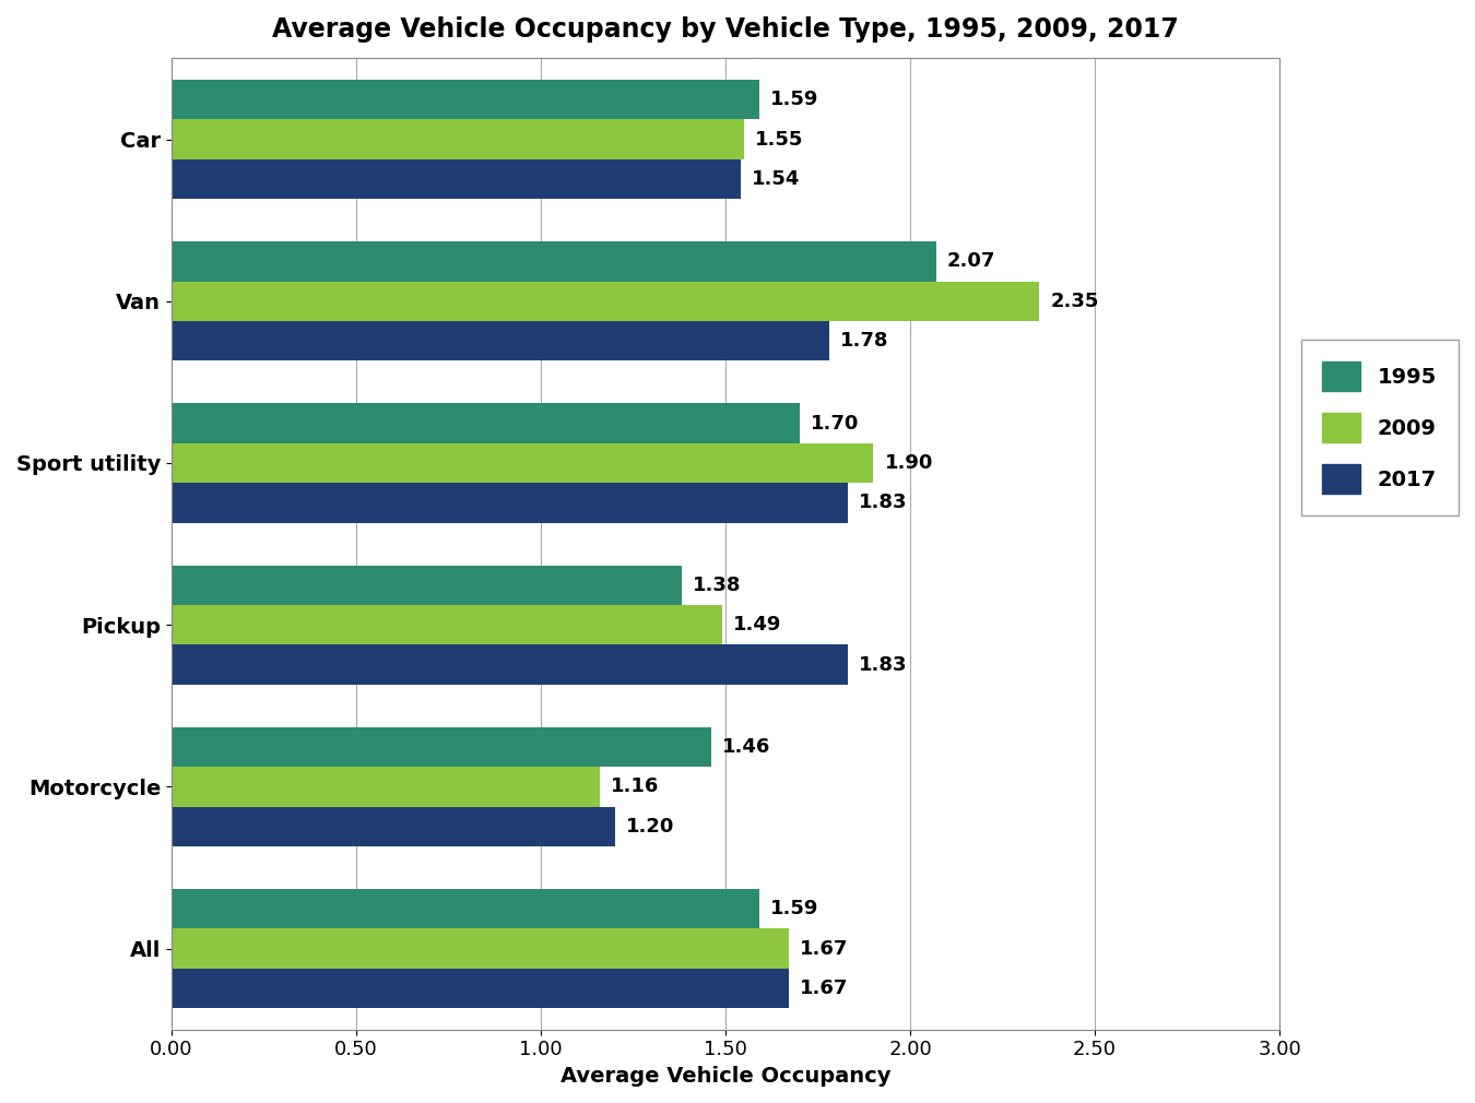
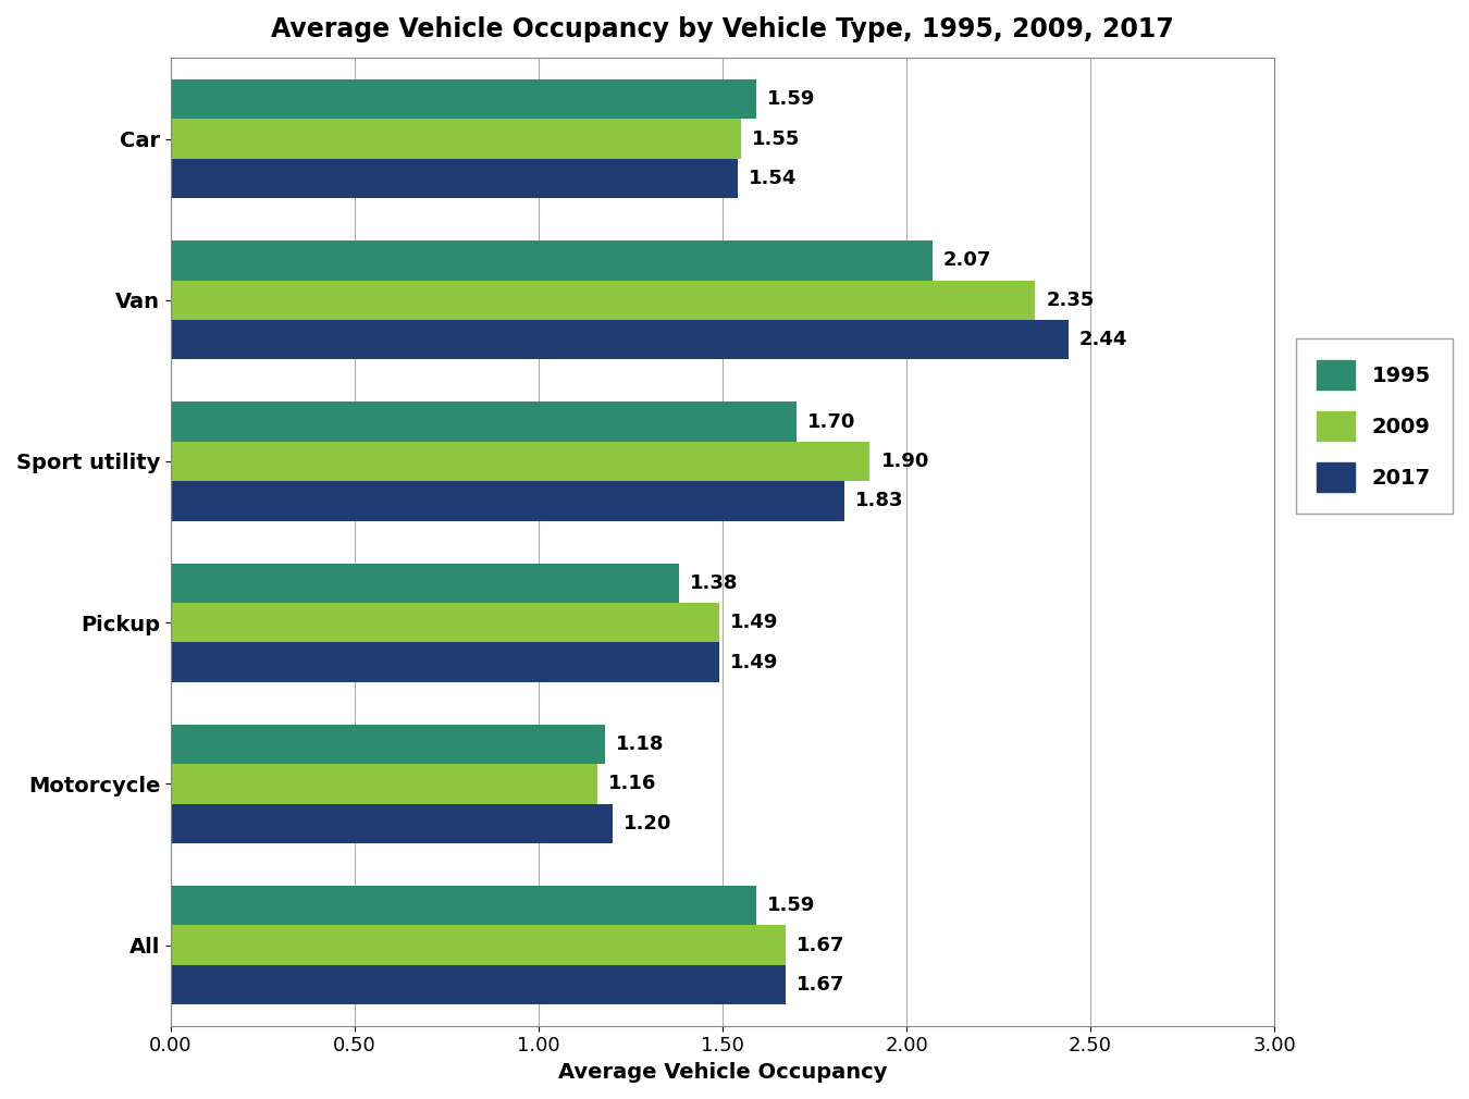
2017/Van: 1.78 -> 2.44
2017/Pickup: 1.83 -> 1.49
1995/Motorcycle: 1.46 -> 1.18
